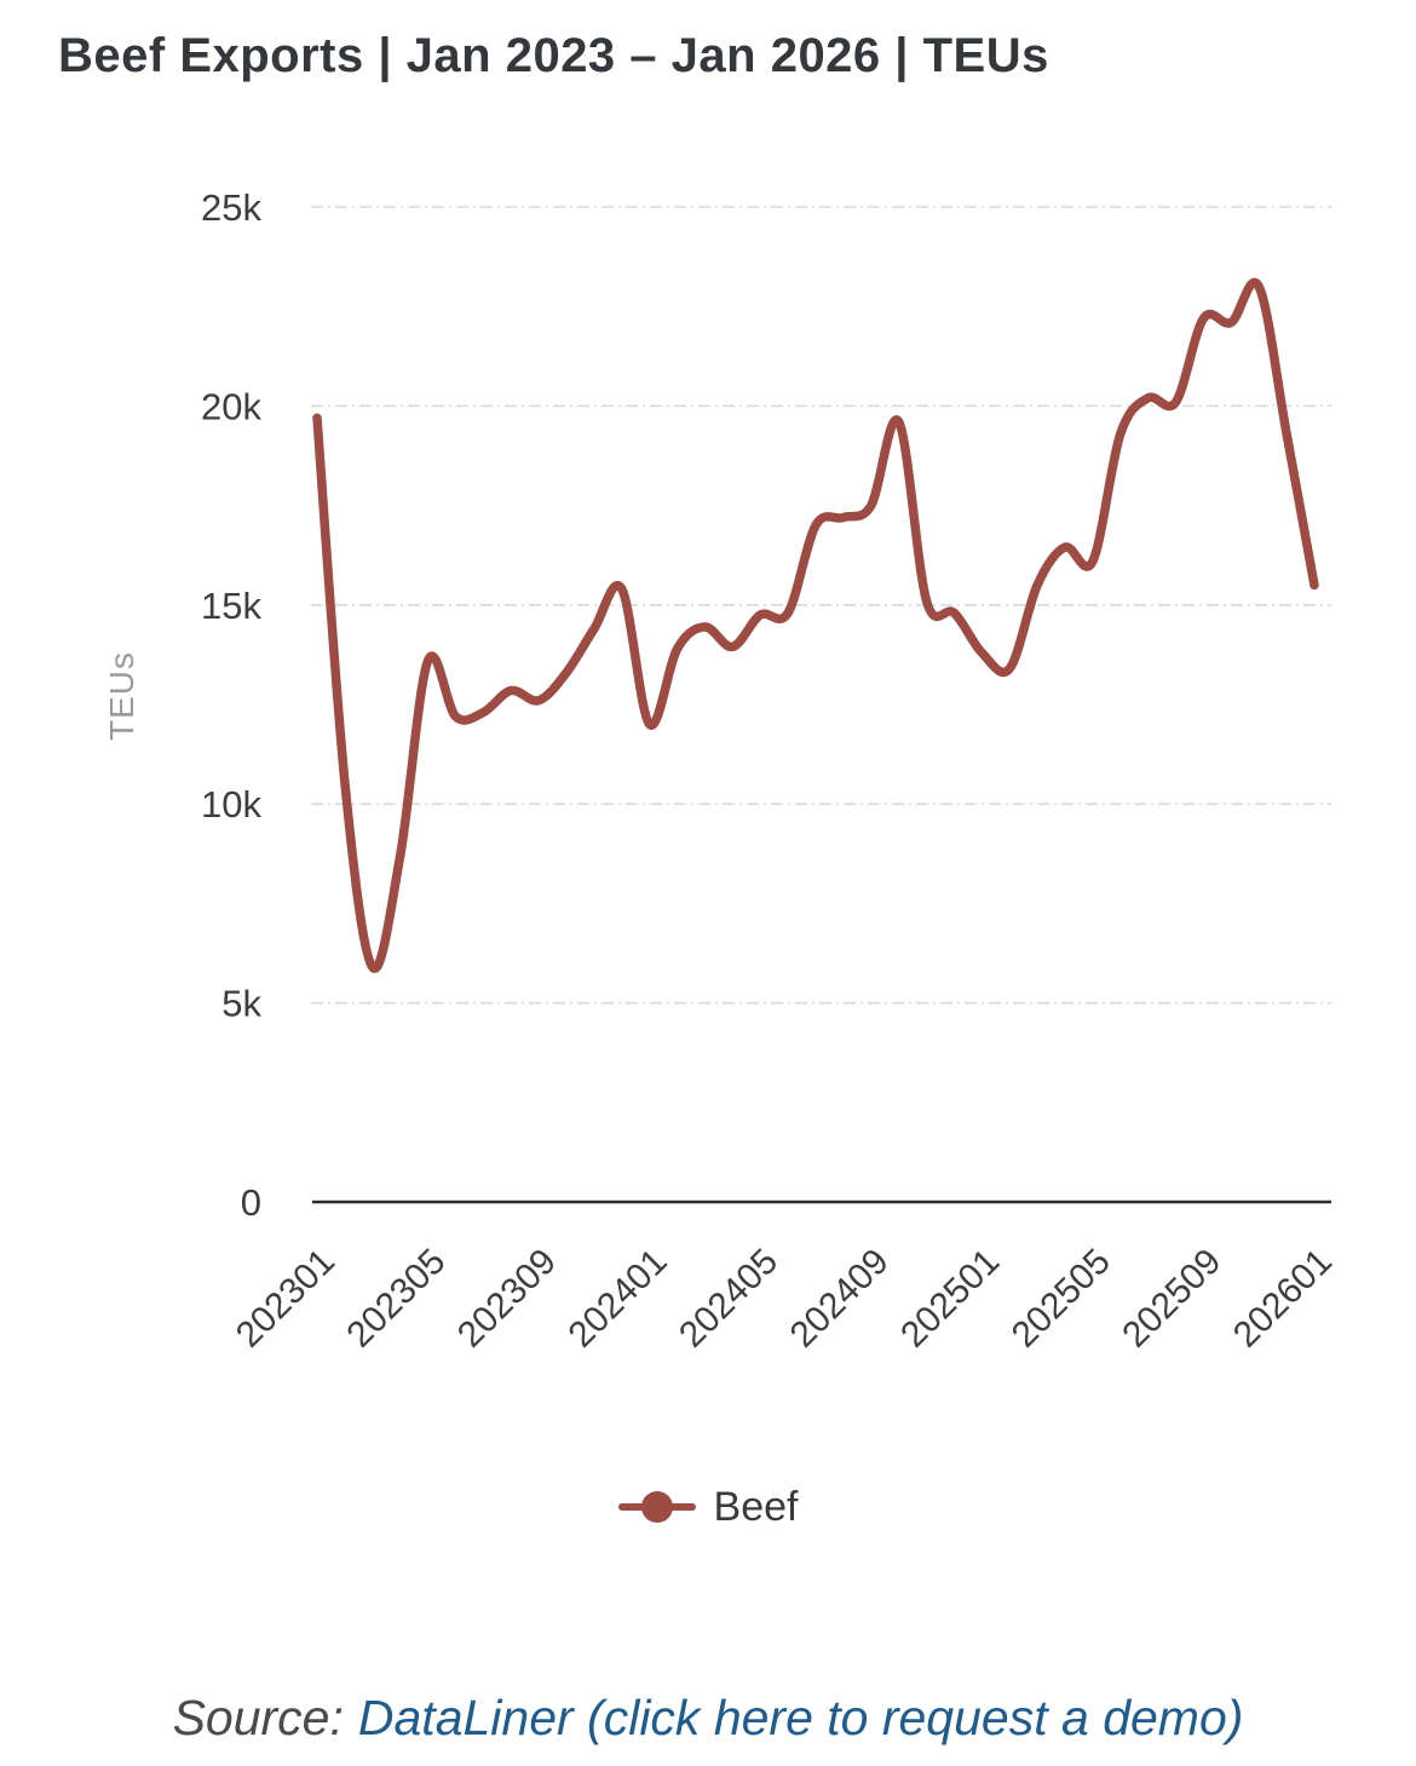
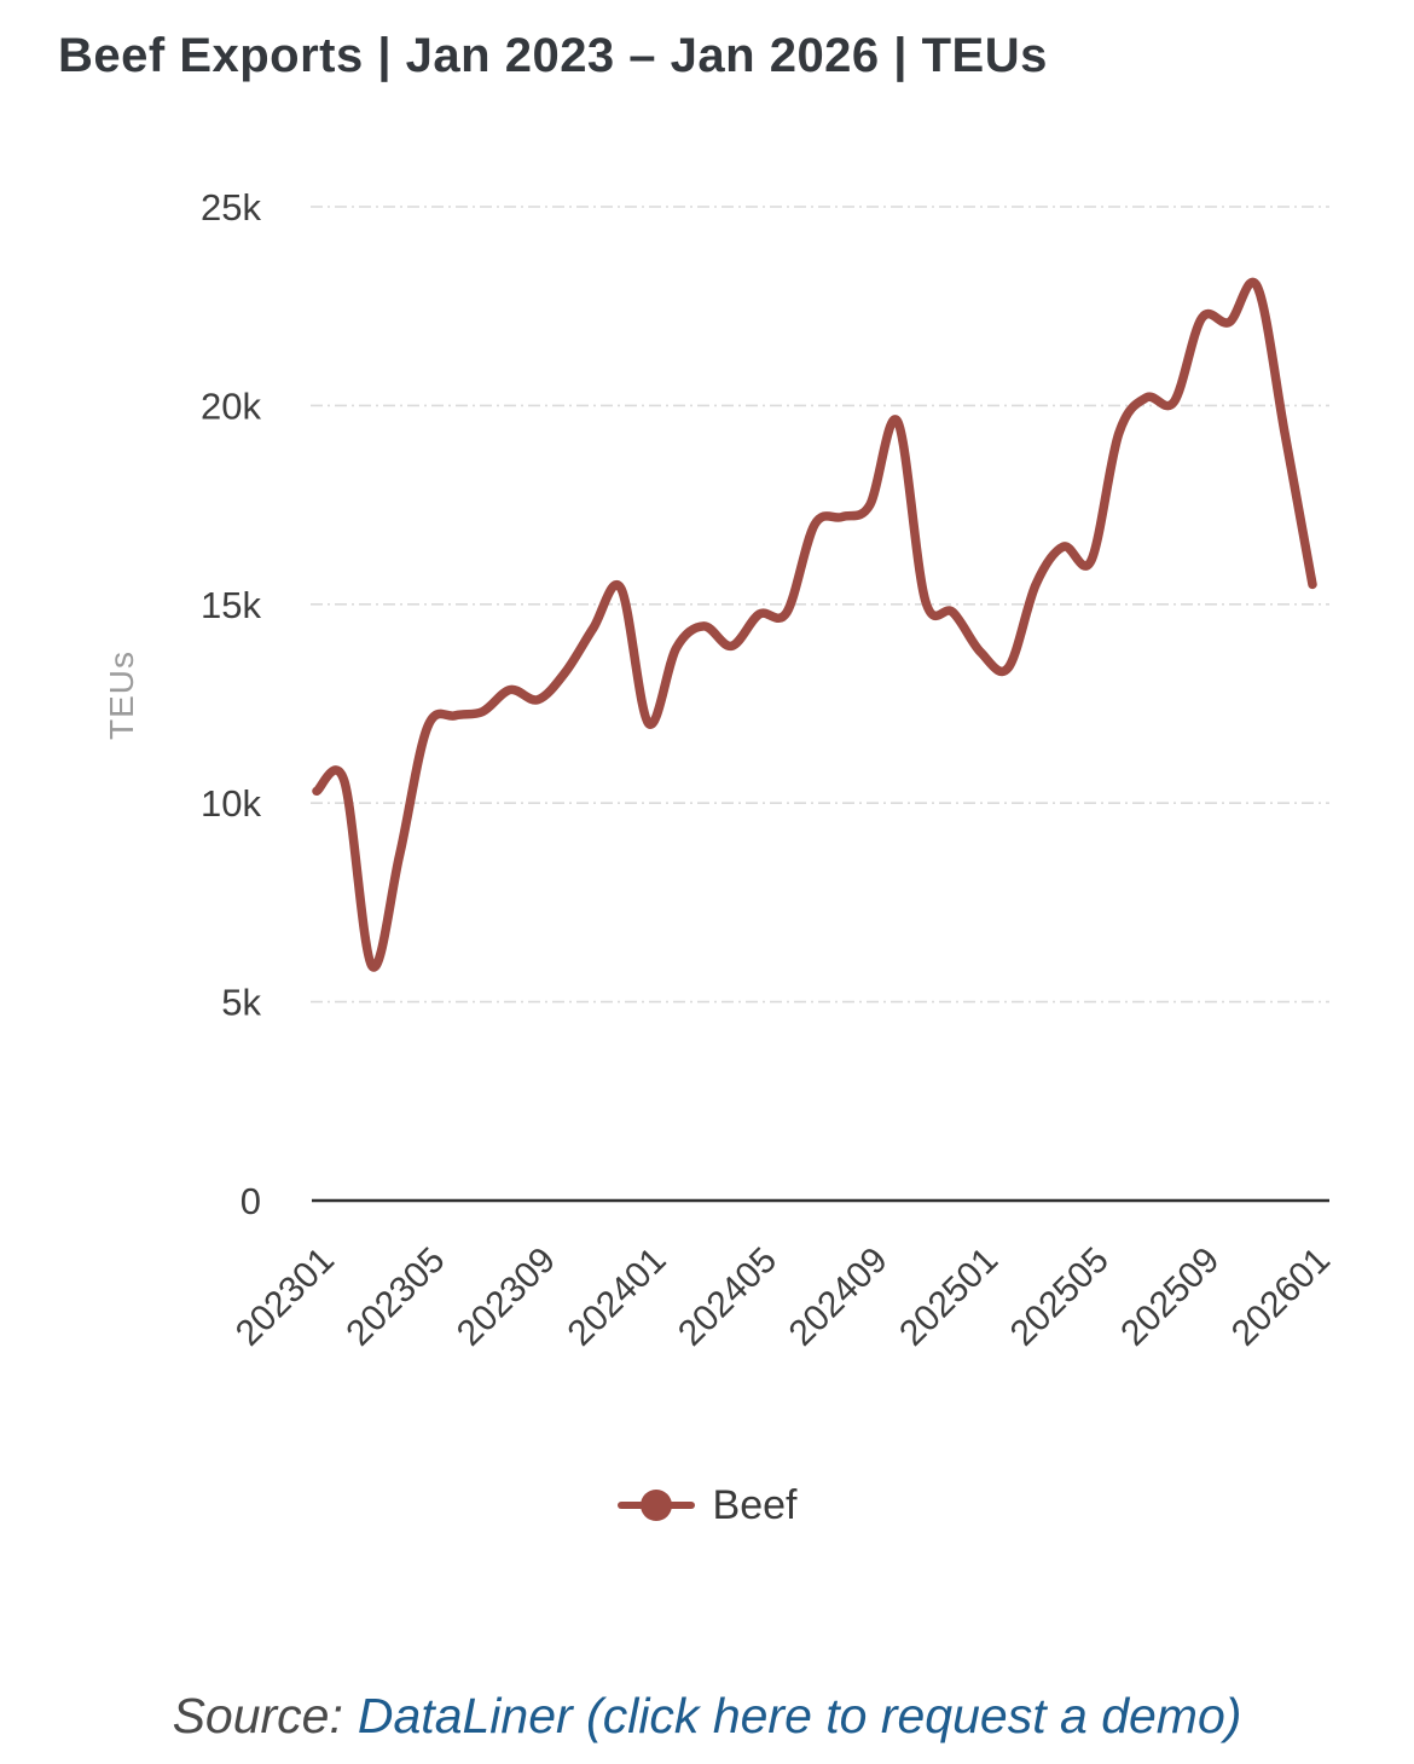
202301: 19.7k -> 10.3k
202305: 13.6k -> 11.9k
